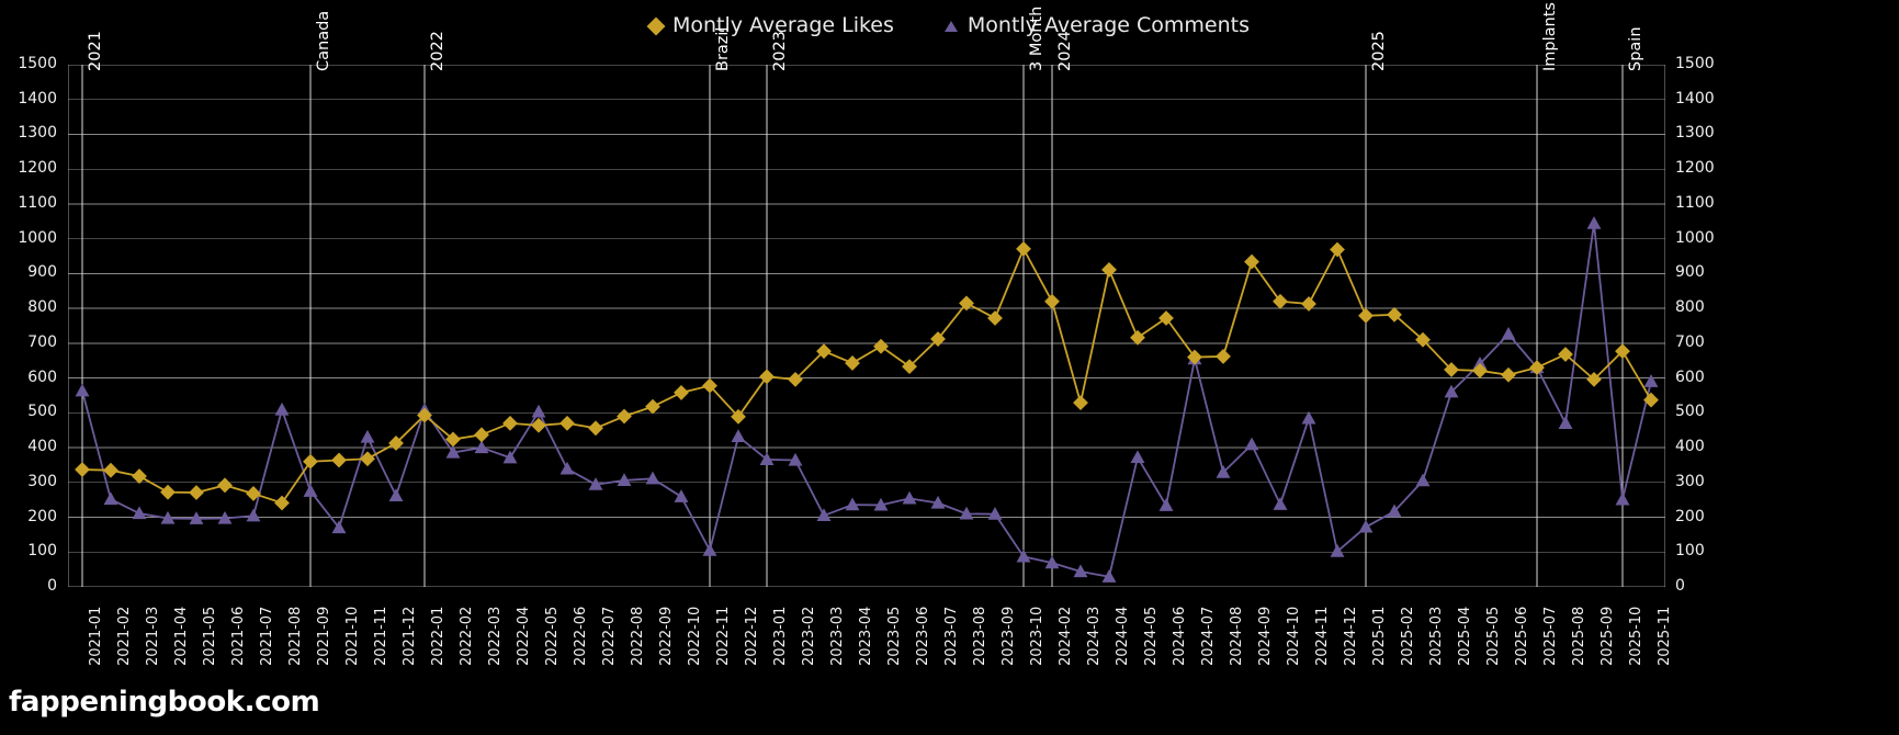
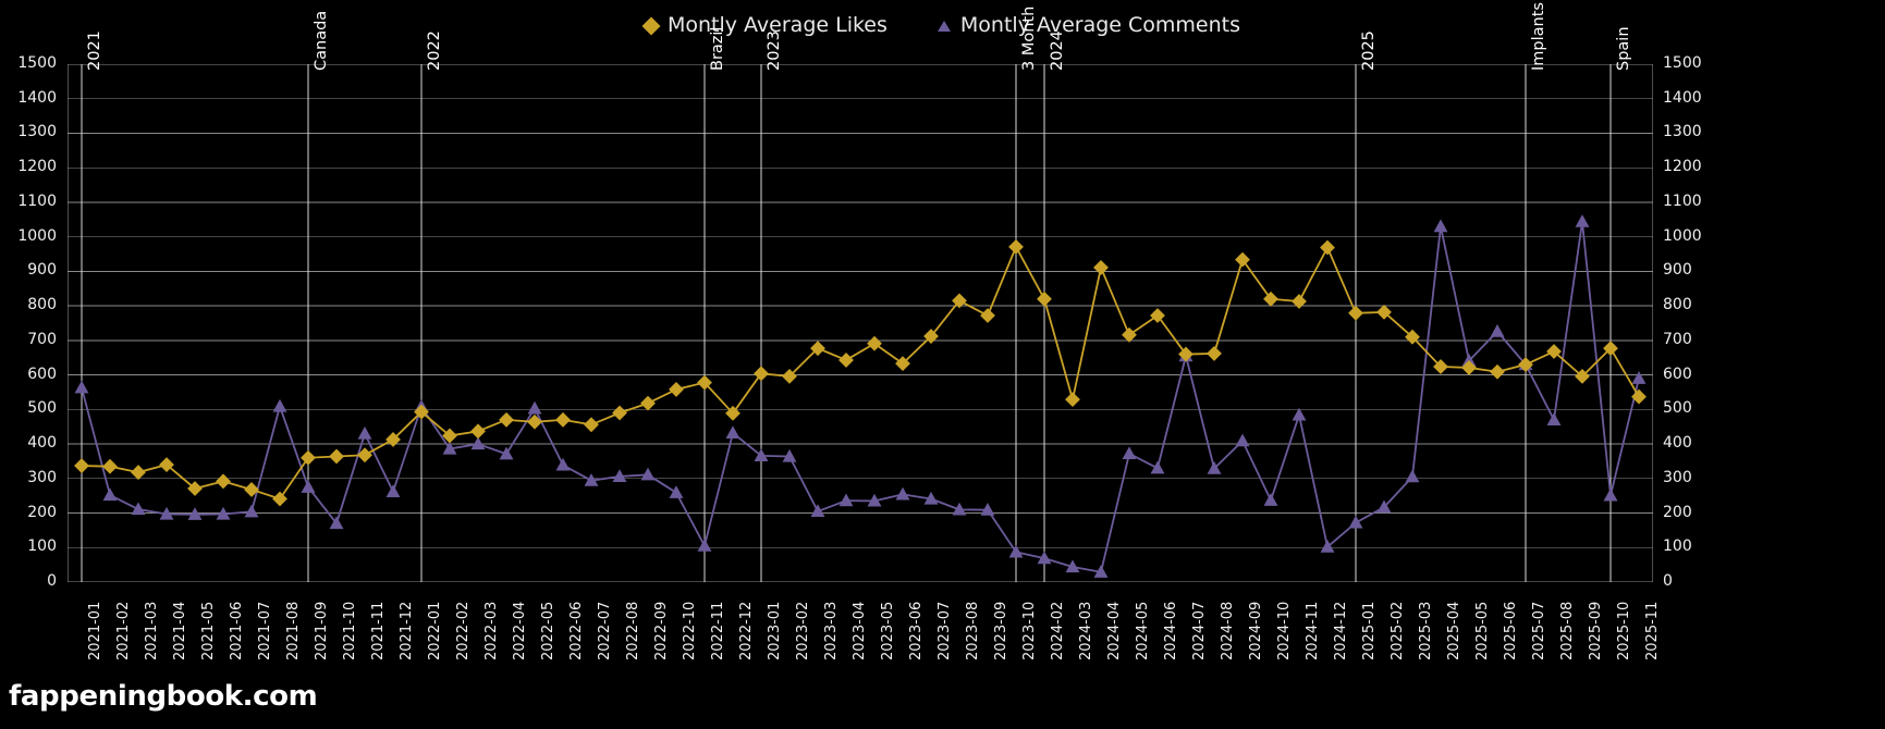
Montly Average Likes/2021-04: 270 -> 340
Montly Average Comments/2024-06: 230 -> 330
Montly Average Comments/2025-04: 560 -> 1030
